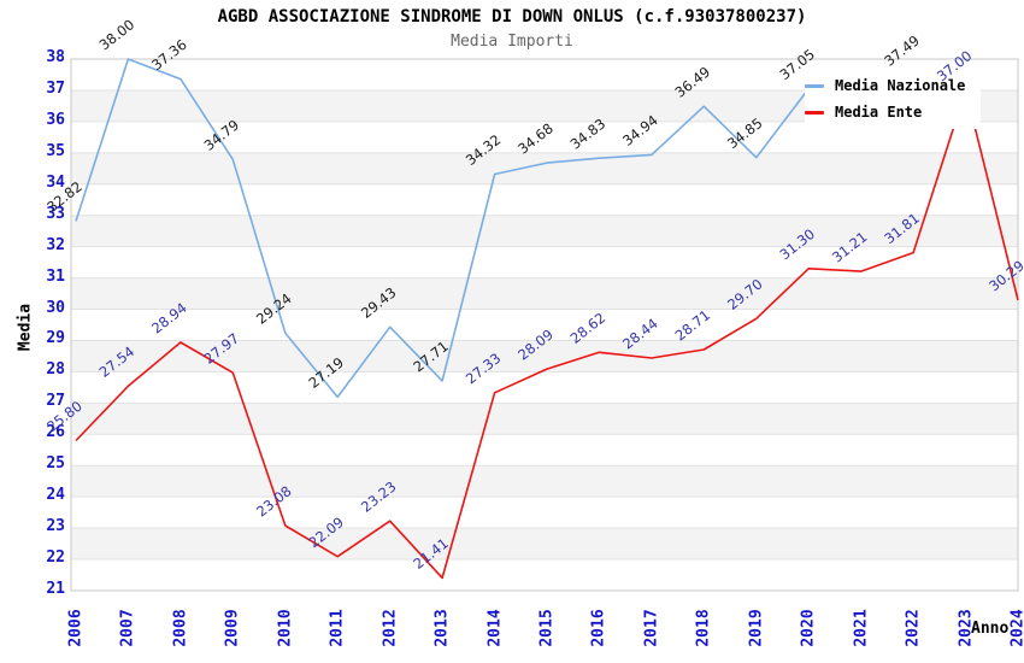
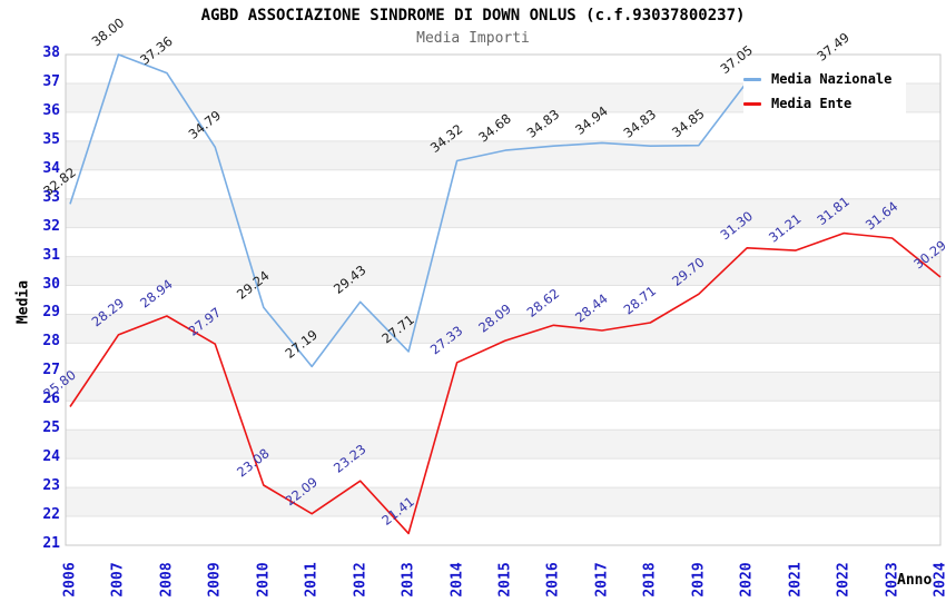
Media Ente/2007: 27.54 -> 28.29
Media Nazionale/2018: 36.49 -> 34.83
Media Ente/2023: 37.00 -> 31.64
